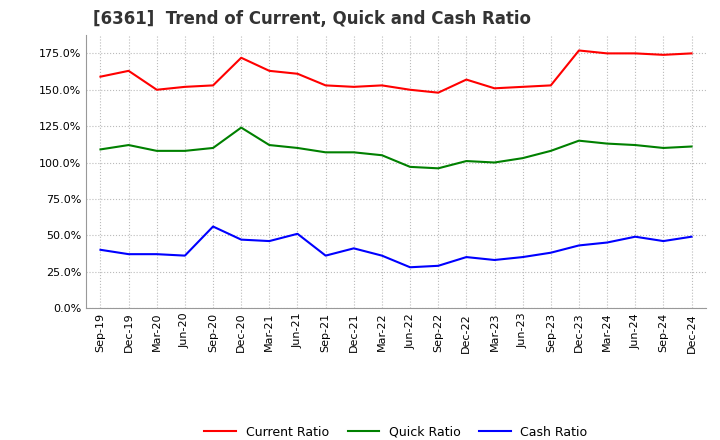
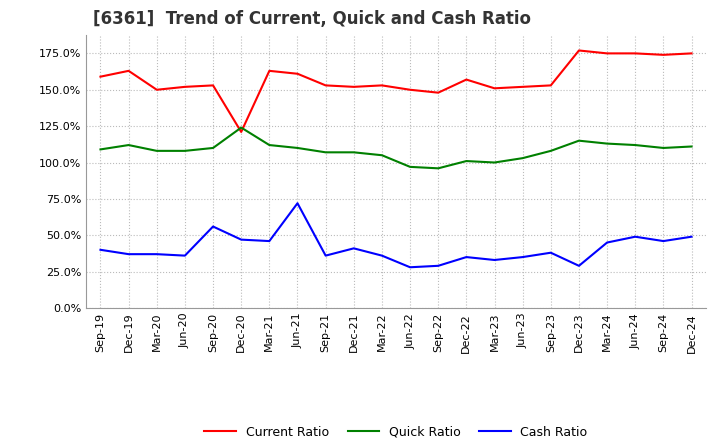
Current Ratio/Dec-20: 172% -> 121%
Cash Ratio/Jun-21: 51% -> 72%
Cash Ratio/Dec-23: 43% -> 29%
